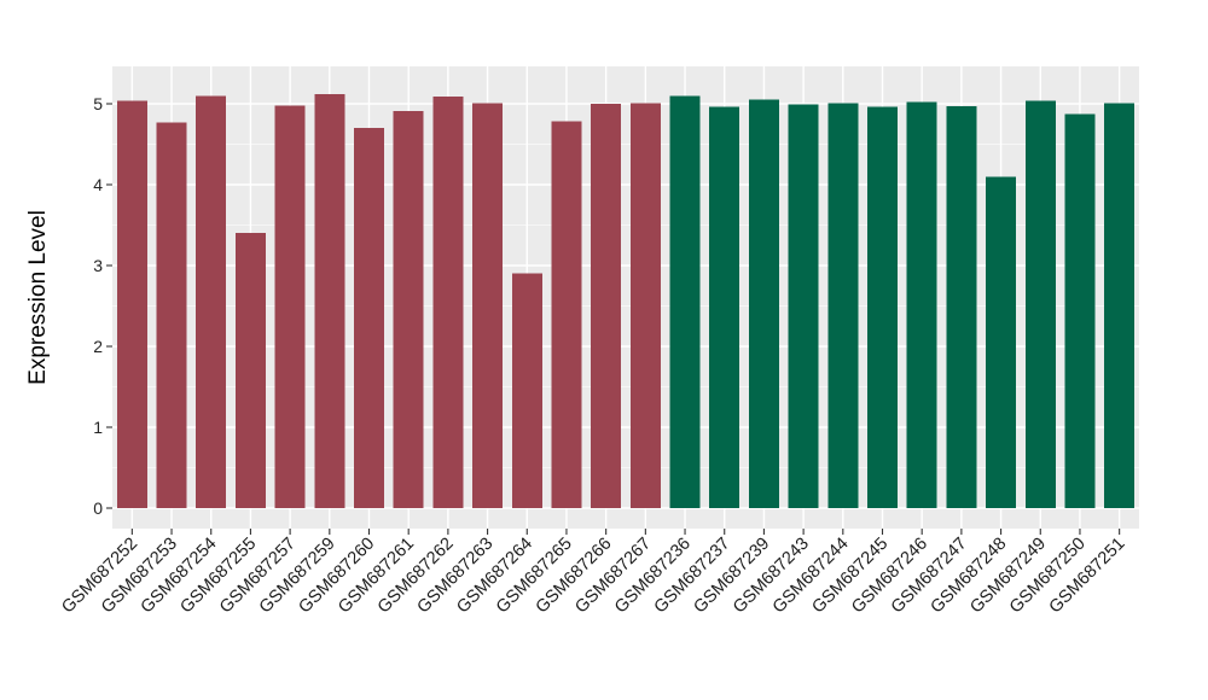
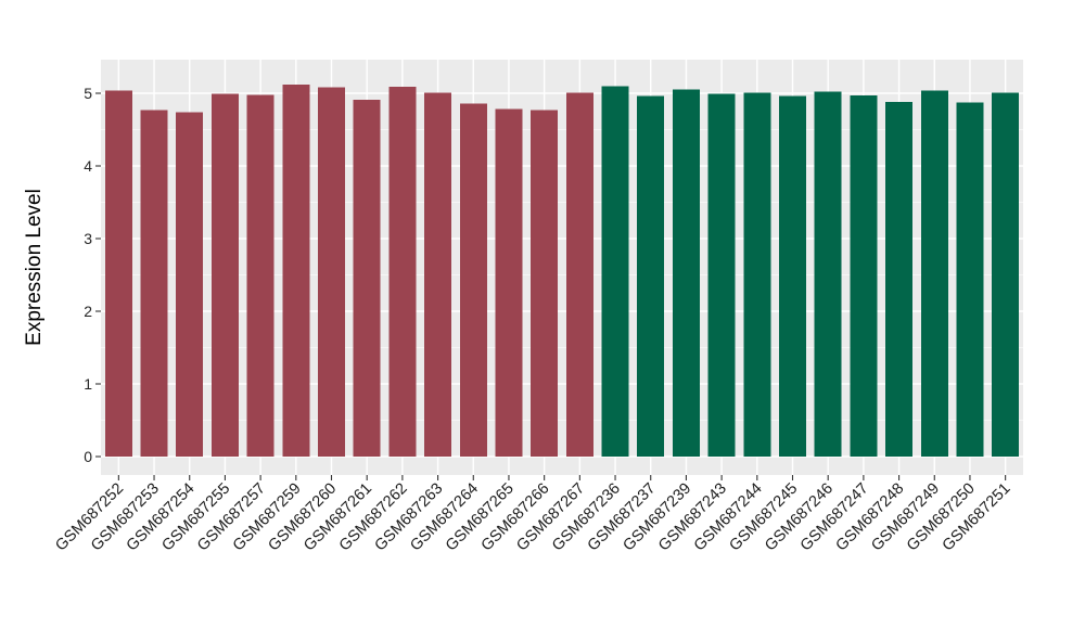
GSM687254: 5.1 -> 4.7
GSM687255: 3.4 -> 5.0
GSM687260: 4.7 -> 5.1
GSM687264: 2.9 -> 4.9
GSM687266: 5.0 -> 4.8
GSM687248: 4.1 -> 4.9
